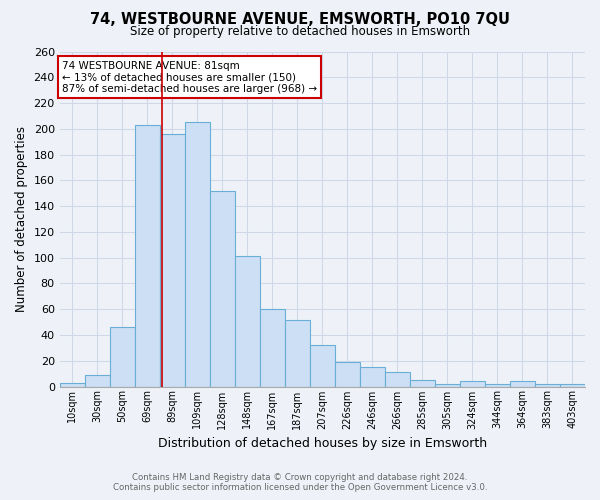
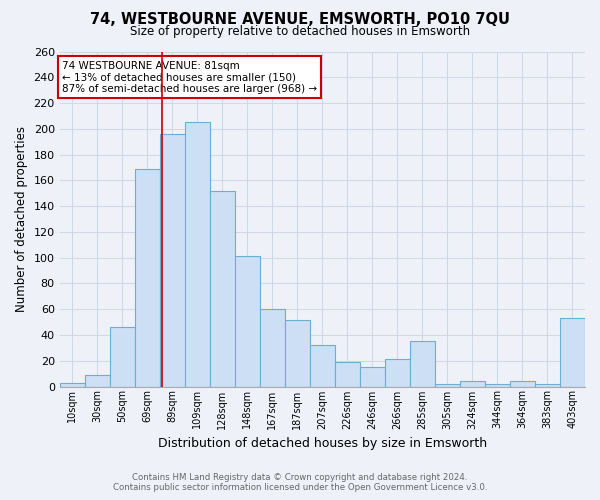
69sqm: 203 -> 169
266sqm: 11 -> 21
285sqm: 5 -> 35
403sqm: 2 -> 53
